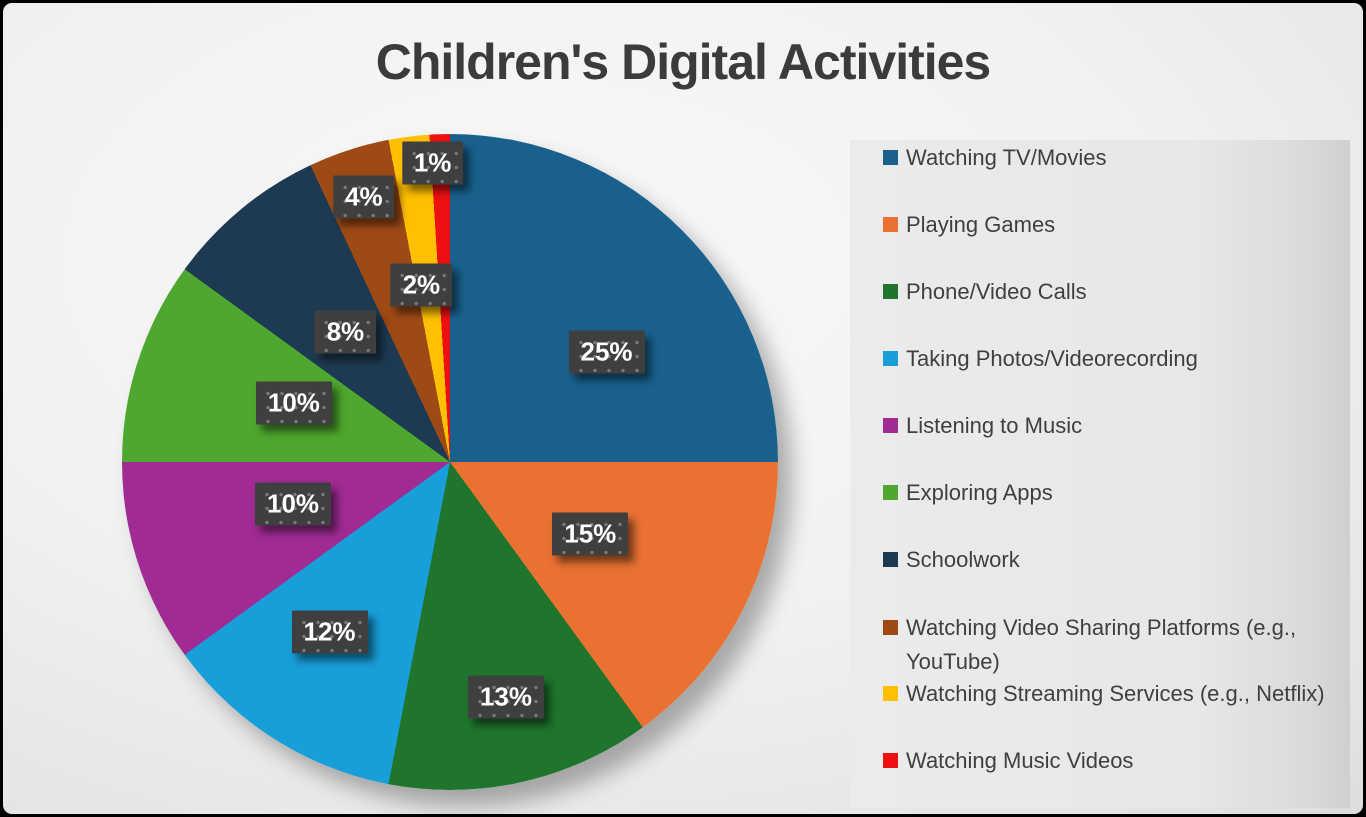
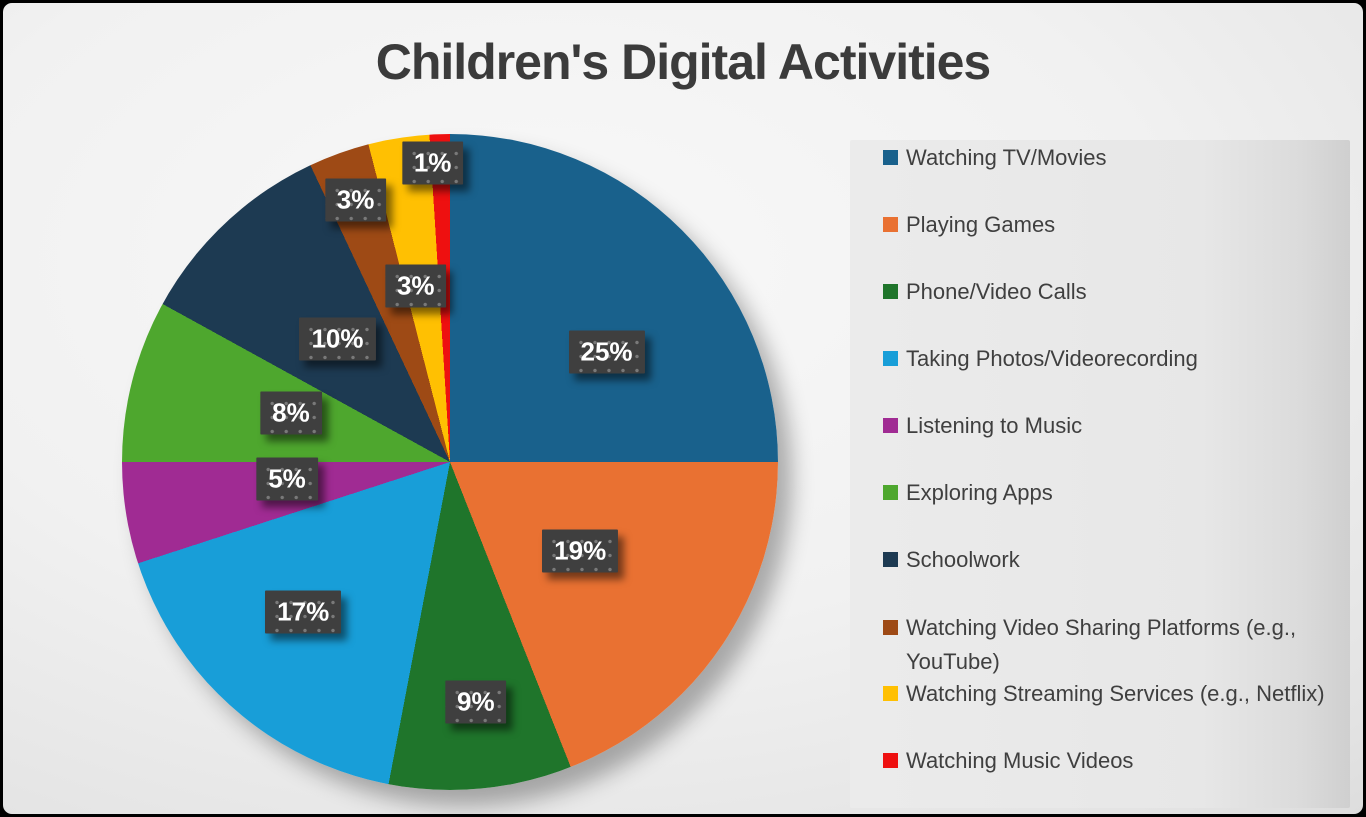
Playing Games: 15% -> 19%
Phone/Video Calls: 13% -> 9%
Taking Photos/Videorecording: 12% -> 17%
Listening to Music: 10% -> 5%
Exploring Apps: 10% -> 8%
Schoolwork: 8% -> 10%
Watching Video Sharing Platforms (e.g., YouTube): 4% -> 3%
Watching Streaming Services (e.g., Netflix): 2% -> 3%
